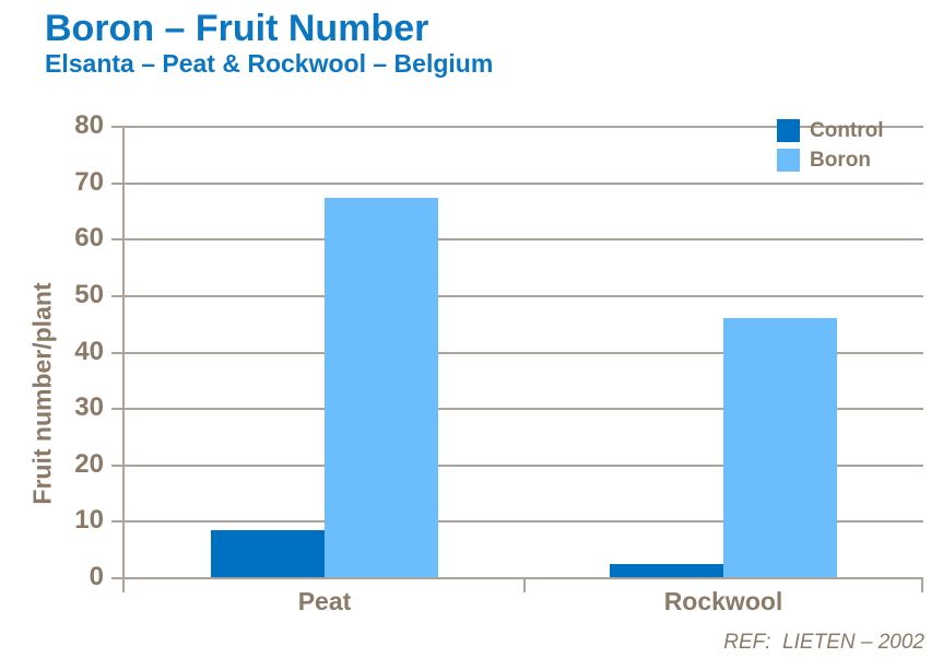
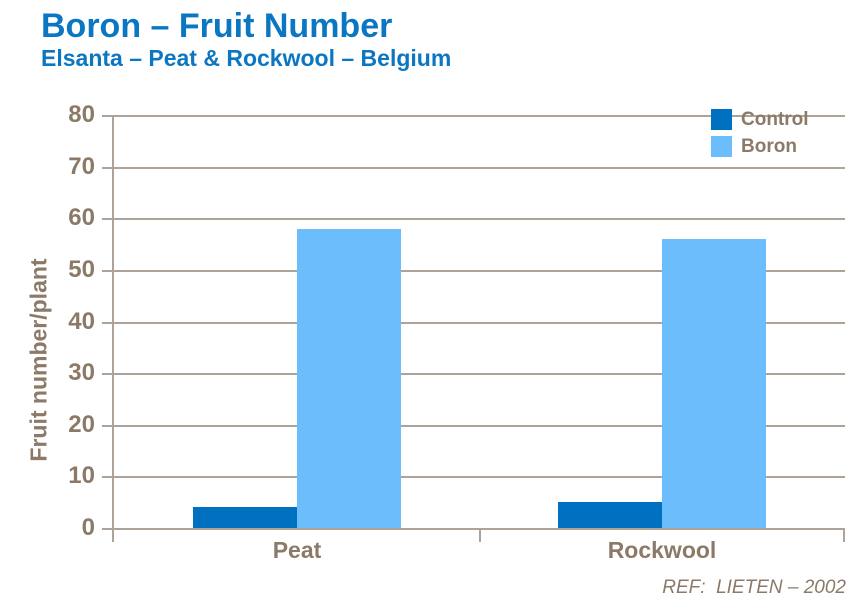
Control/Peat: 8 -> 4
Boron/Peat: 67 -> 58
Control/Rockwool: 2 -> 5
Boron/Rockwool: 46 -> 56
